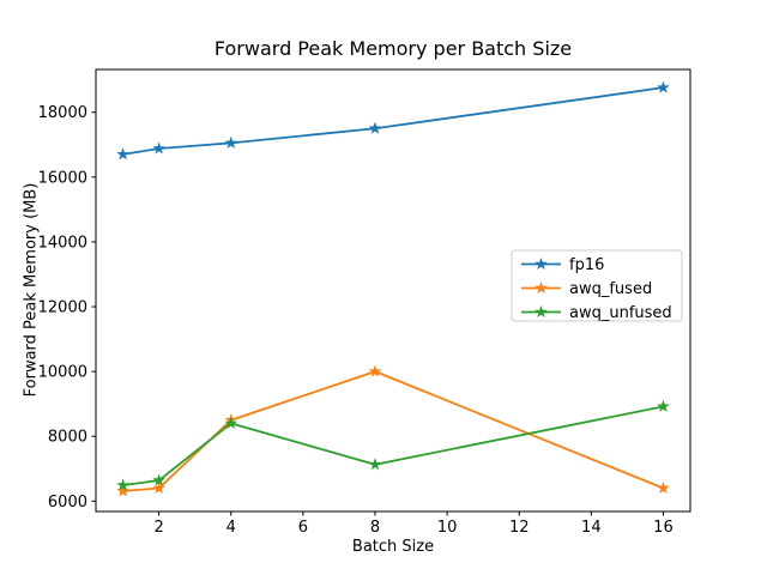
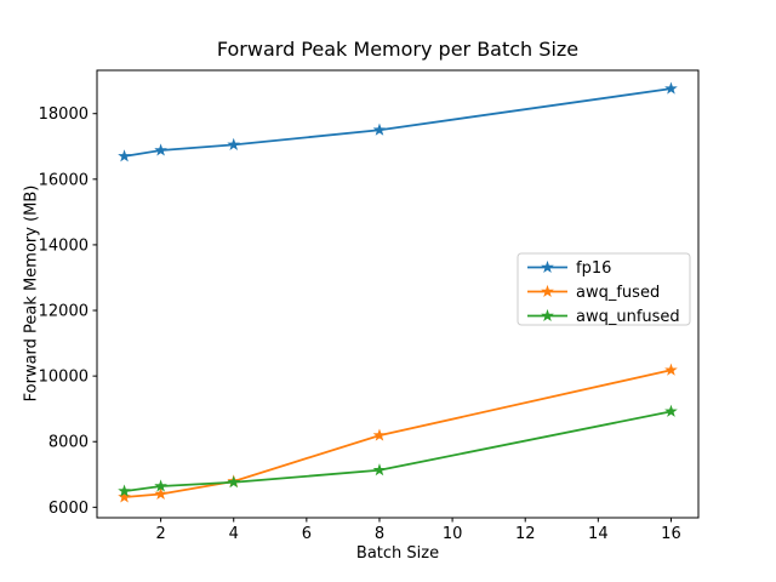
awq_fused/4: 8500 -> 6800
awq_unfused/4: 8400 -> 6800
awq_fused/8: 10000 -> 8200
awq_fused/16: 6400 -> 10200
